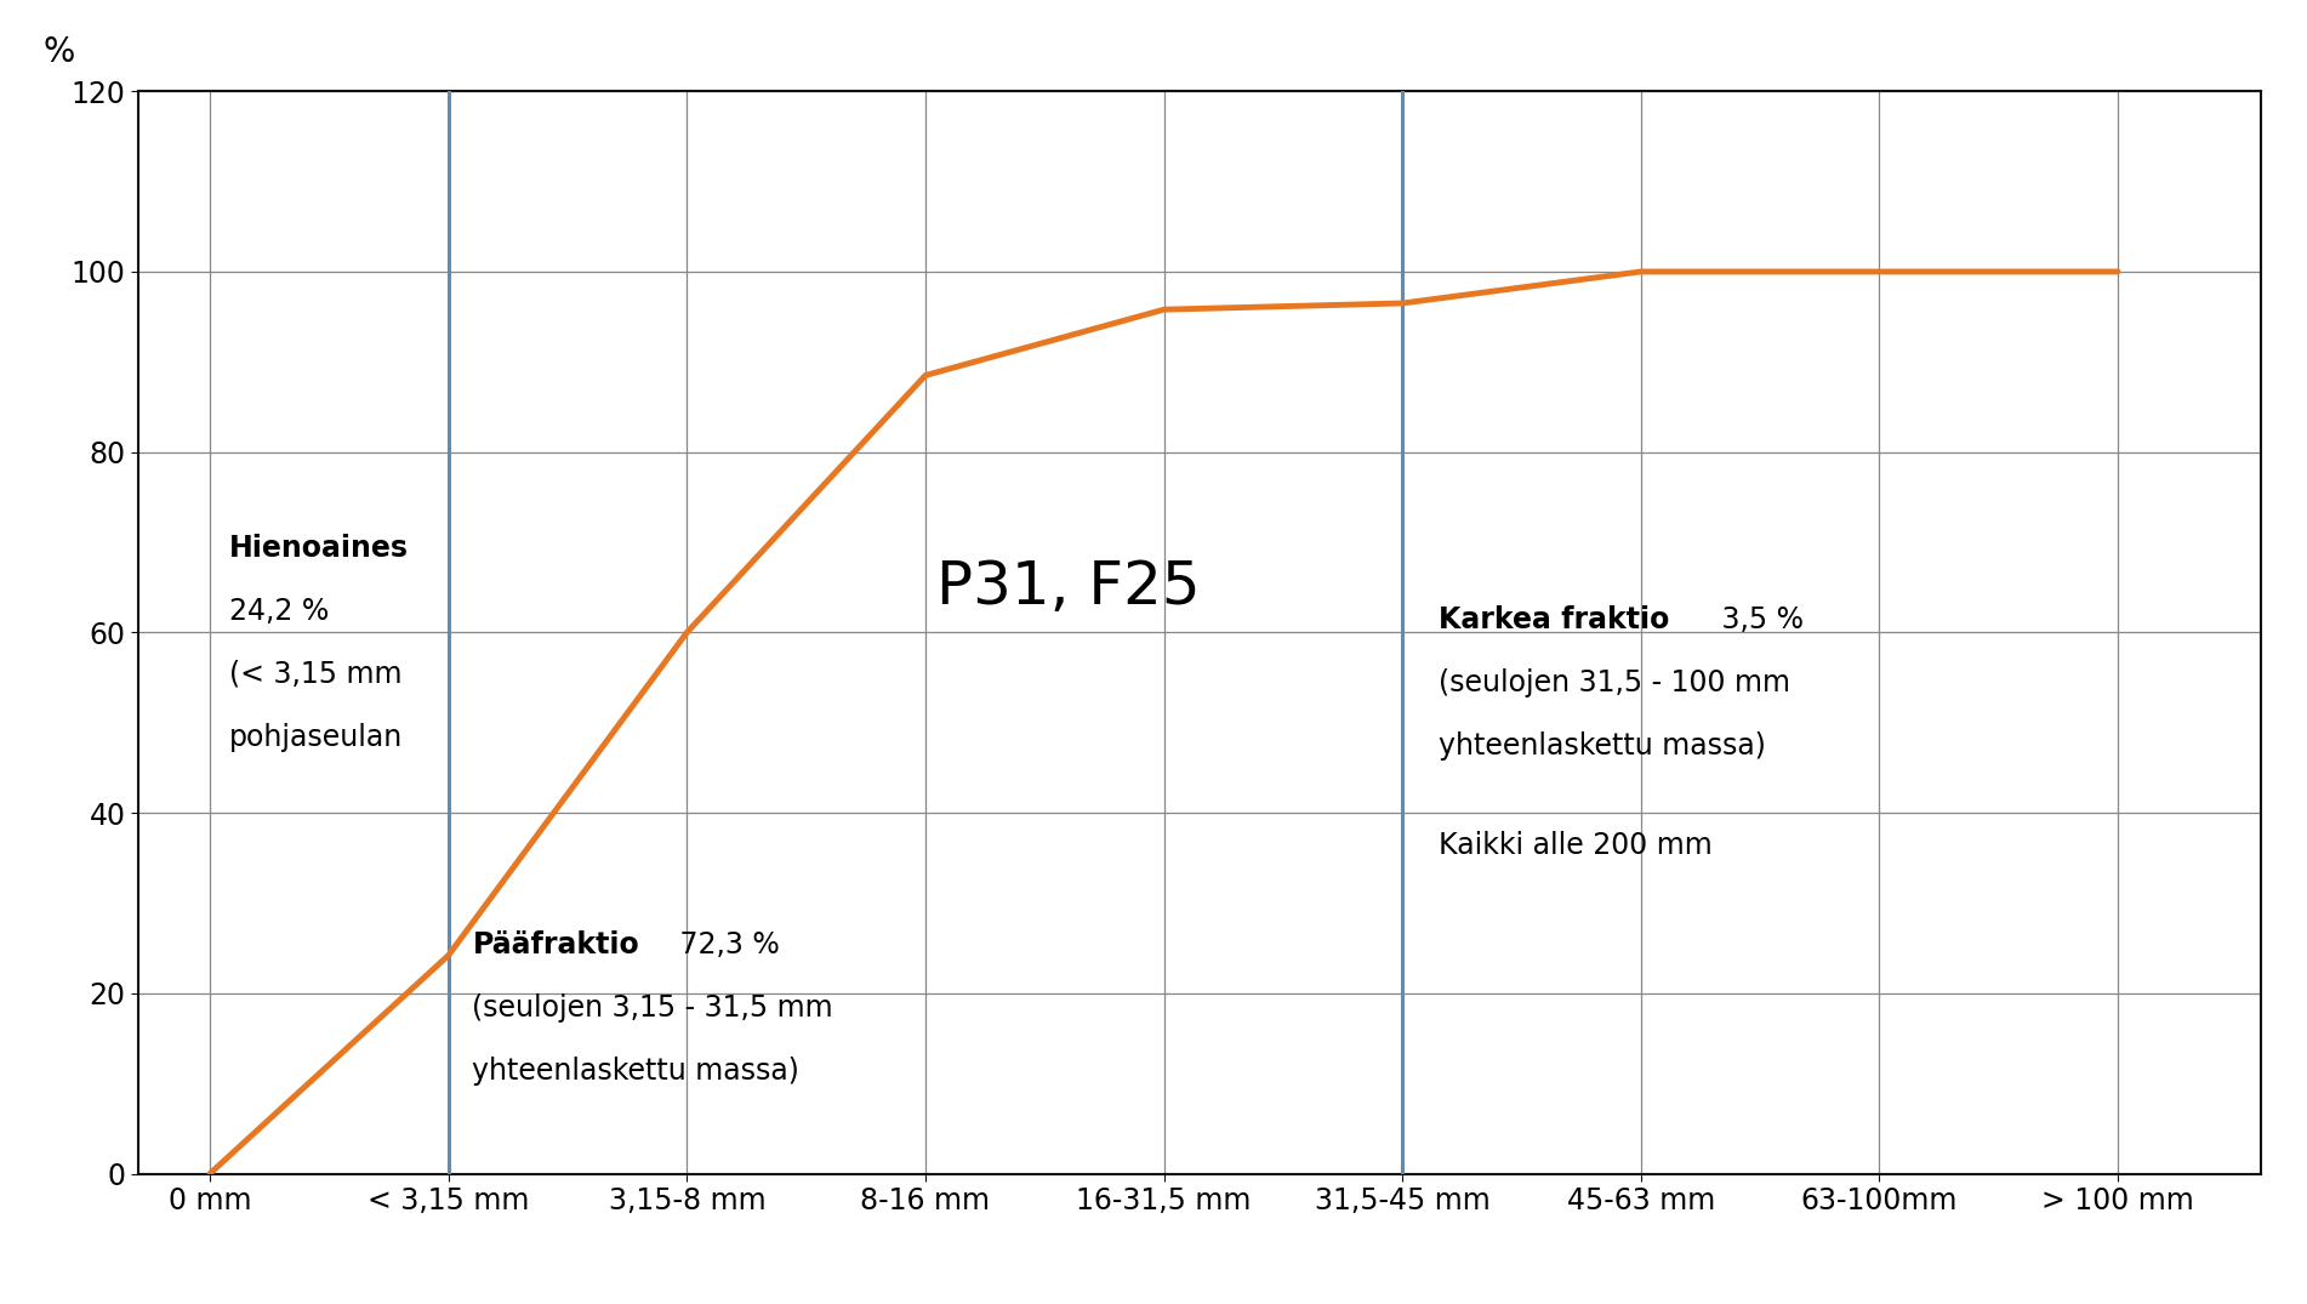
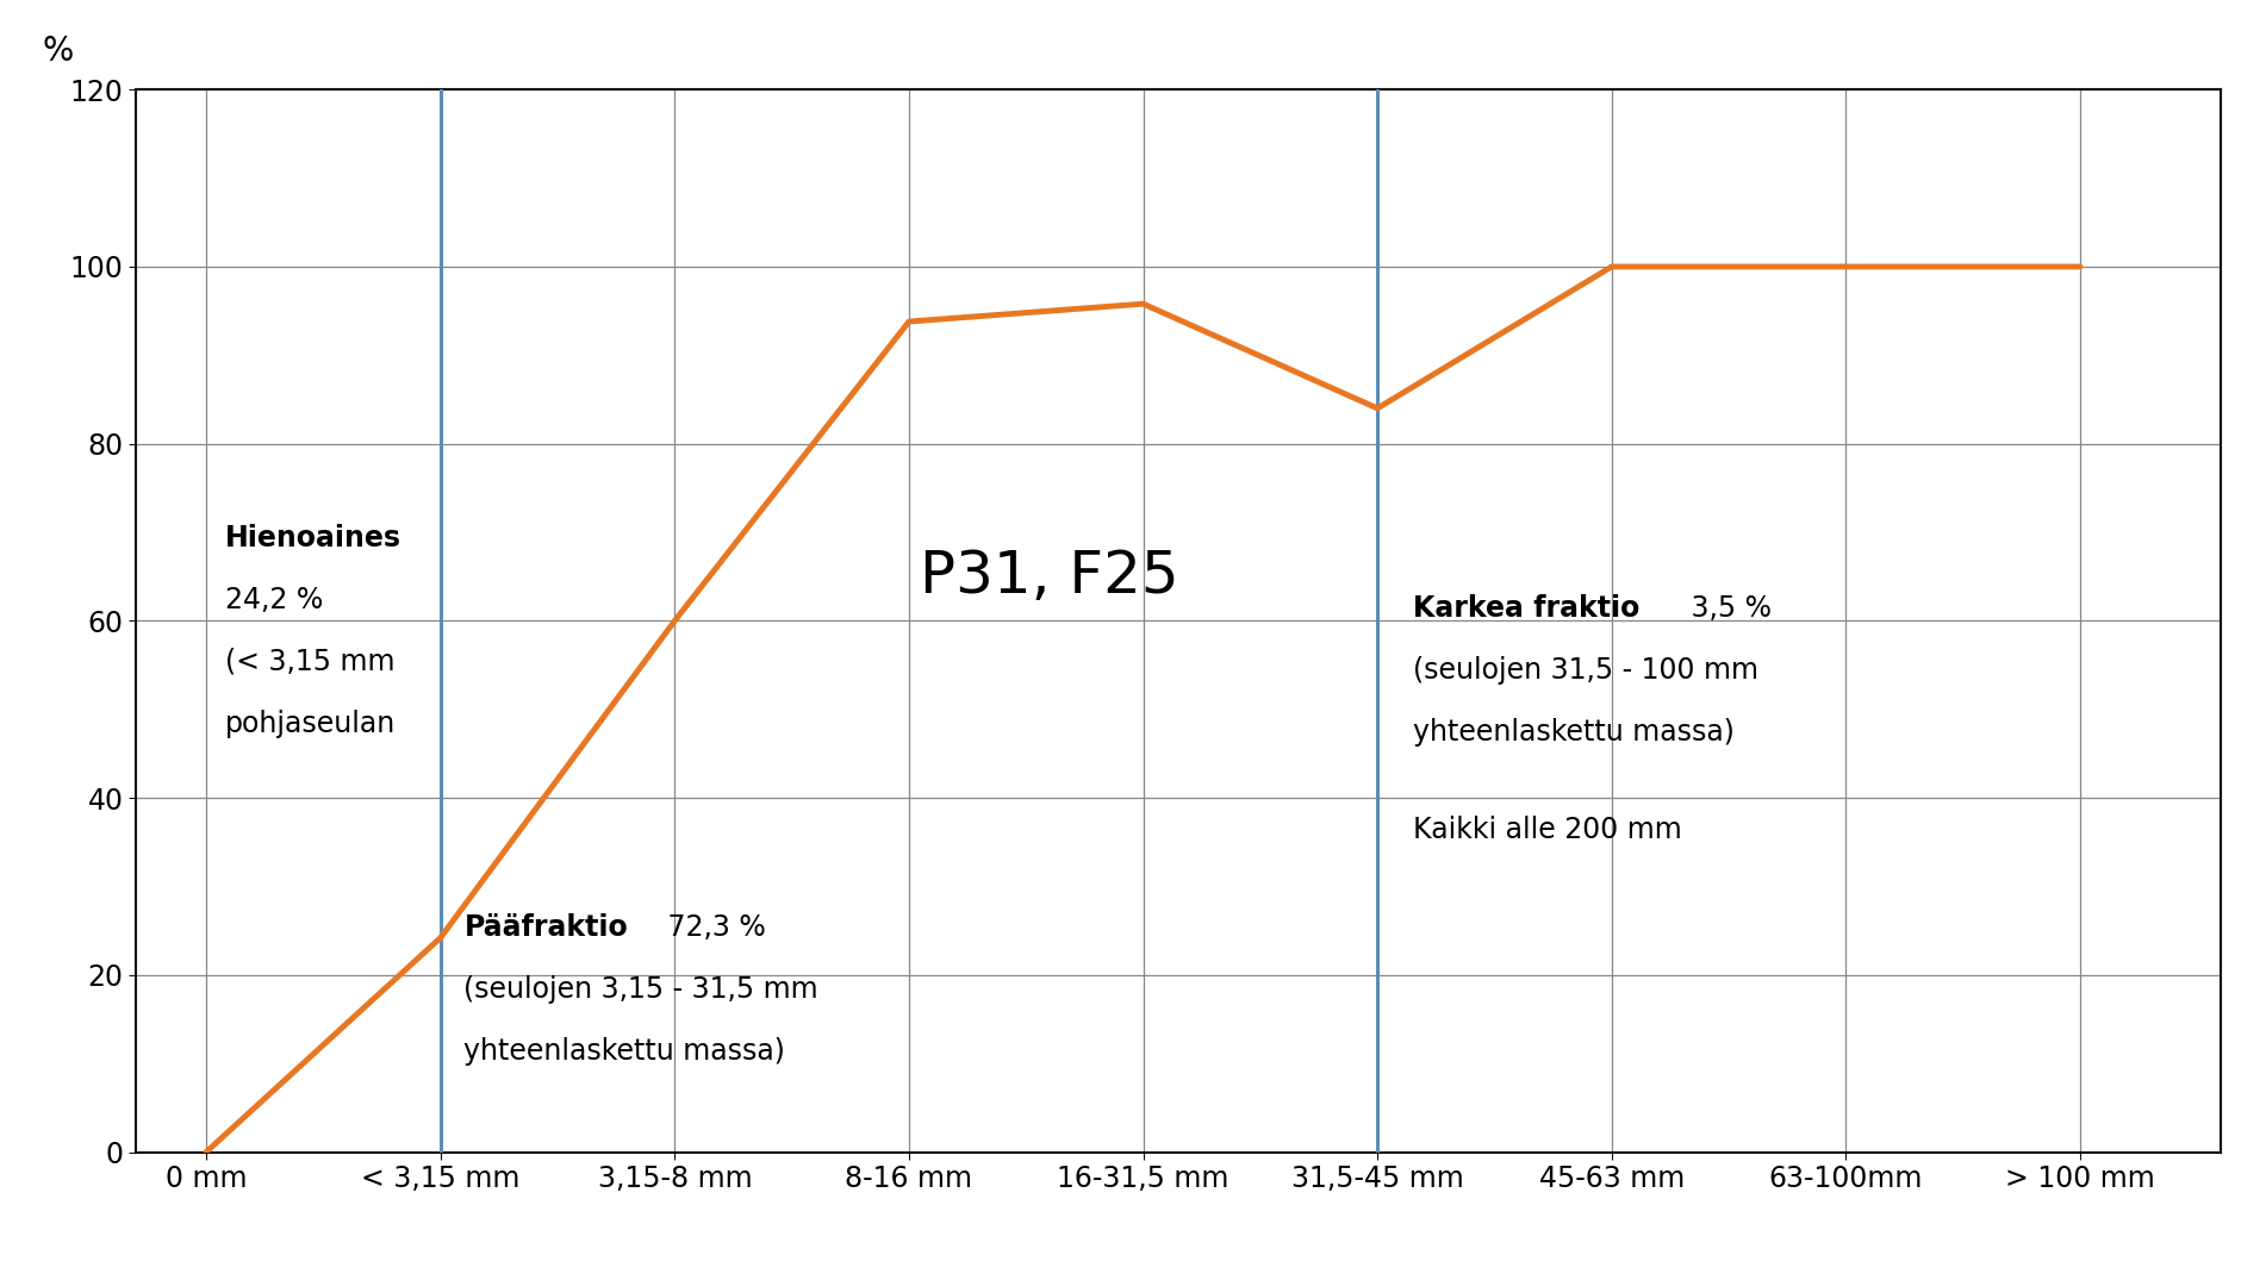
8-16 mm: 88.5 -> 93.8
31,5-45 mm: 96.5 -> 84.0
